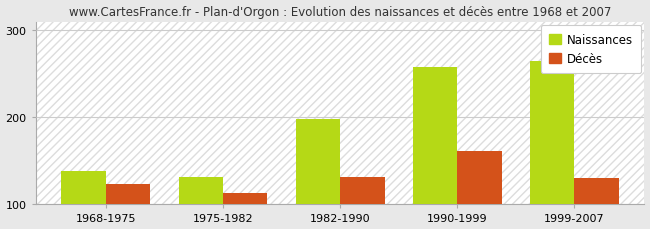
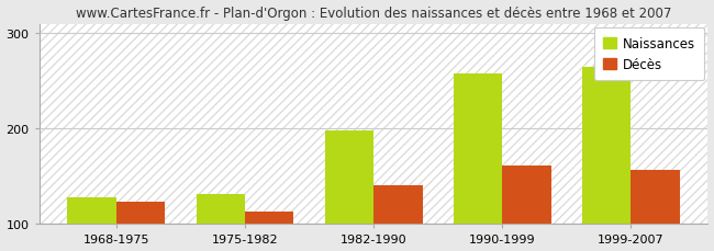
Naissances/1968-1975: 138 -> 128
Décès/1982-1990: 132 -> 141
Décès/1999-2007: 130 -> 157
